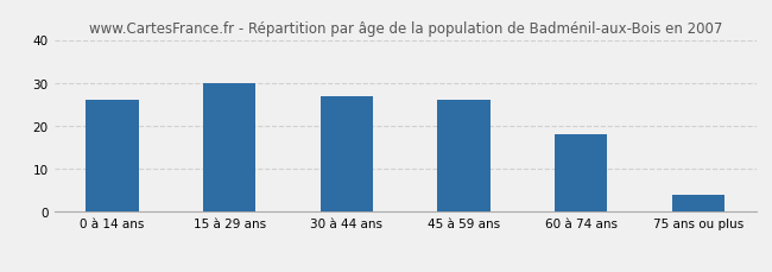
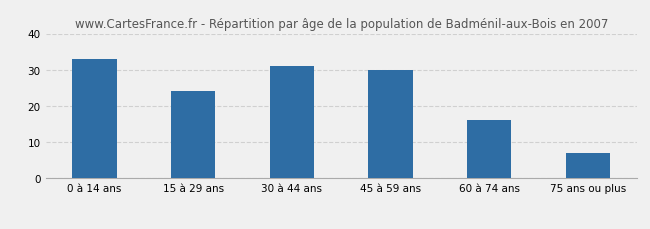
0 à 14 ans: 26 -> 33
15 à 29 ans: 30 -> 24
30 à 44 ans: 27 -> 31
45 à 59 ans: 26 -> 30
60 à 74 ans: 18 -> 16
75 ans ou plus: 4 -> 7
